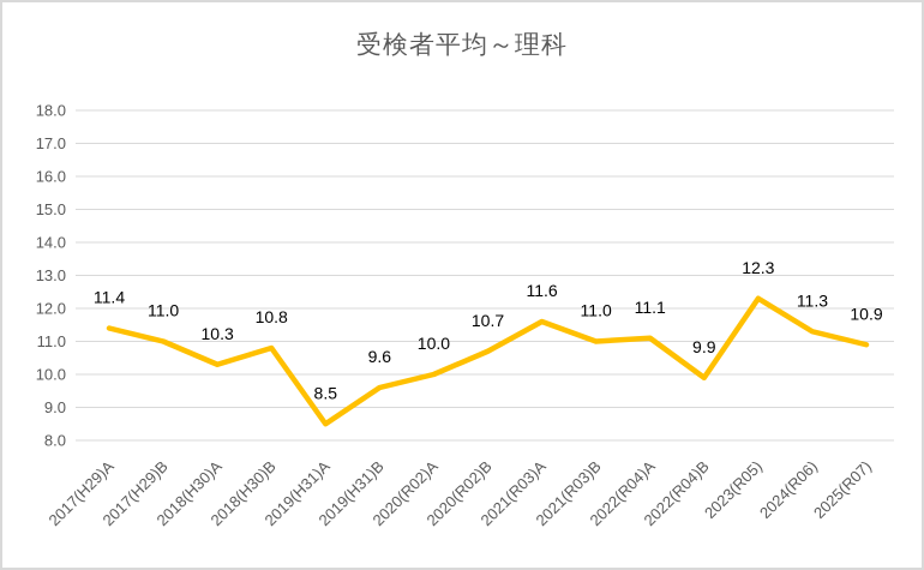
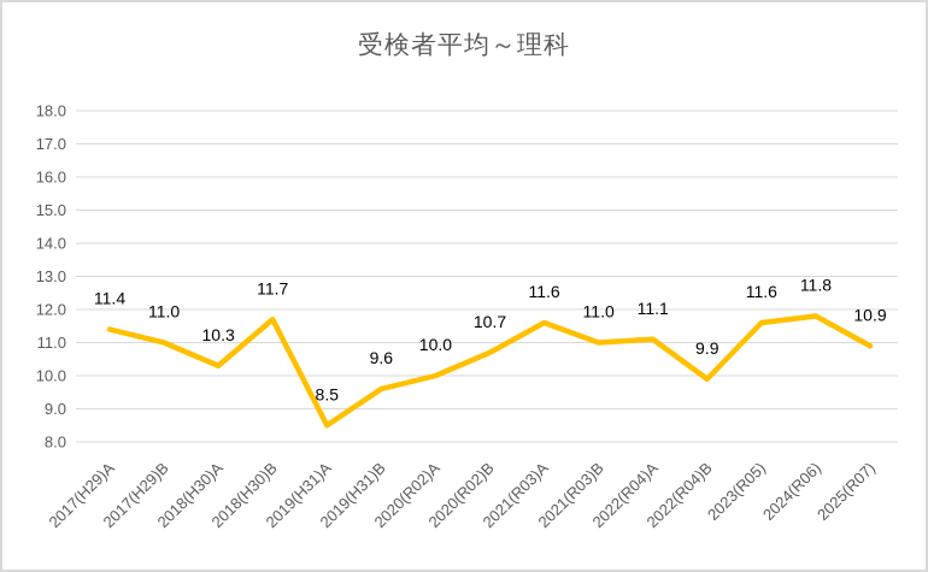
2018(H30)B: 10.8 -> 11.7
2023(R05): 12.3 -> 11.6
2024(R06): 11.3 -> 11.8
